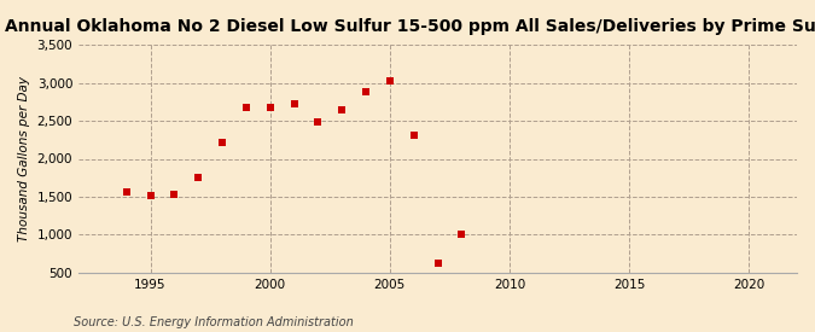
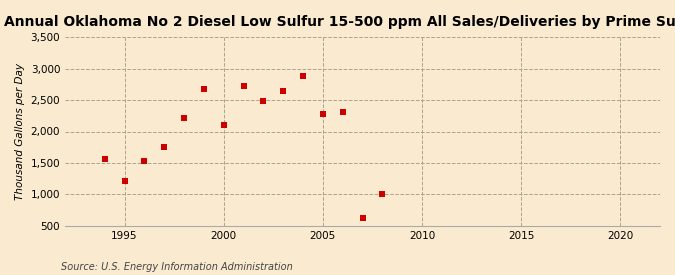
1995: 1,510 -> 1,220
2000: 2,680 -> 2,100
2005: 3,030 -> 2,280
